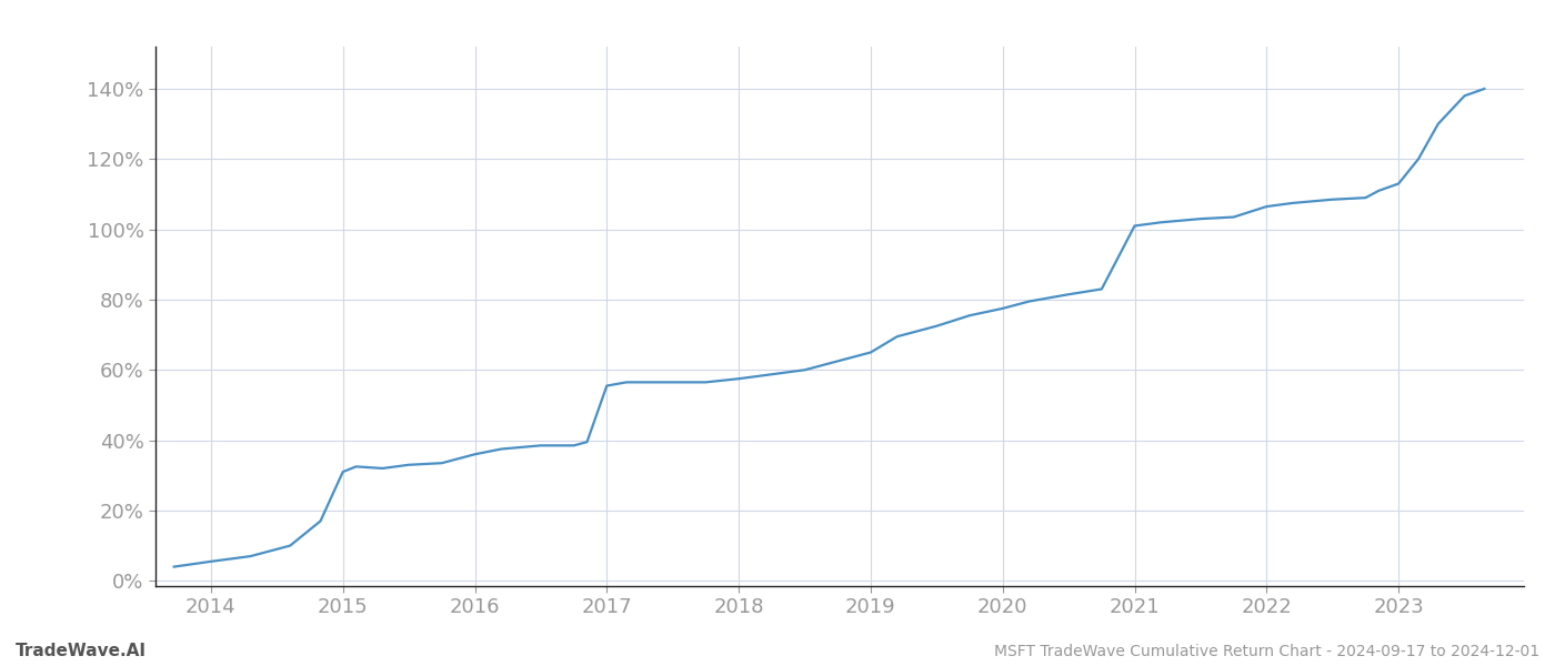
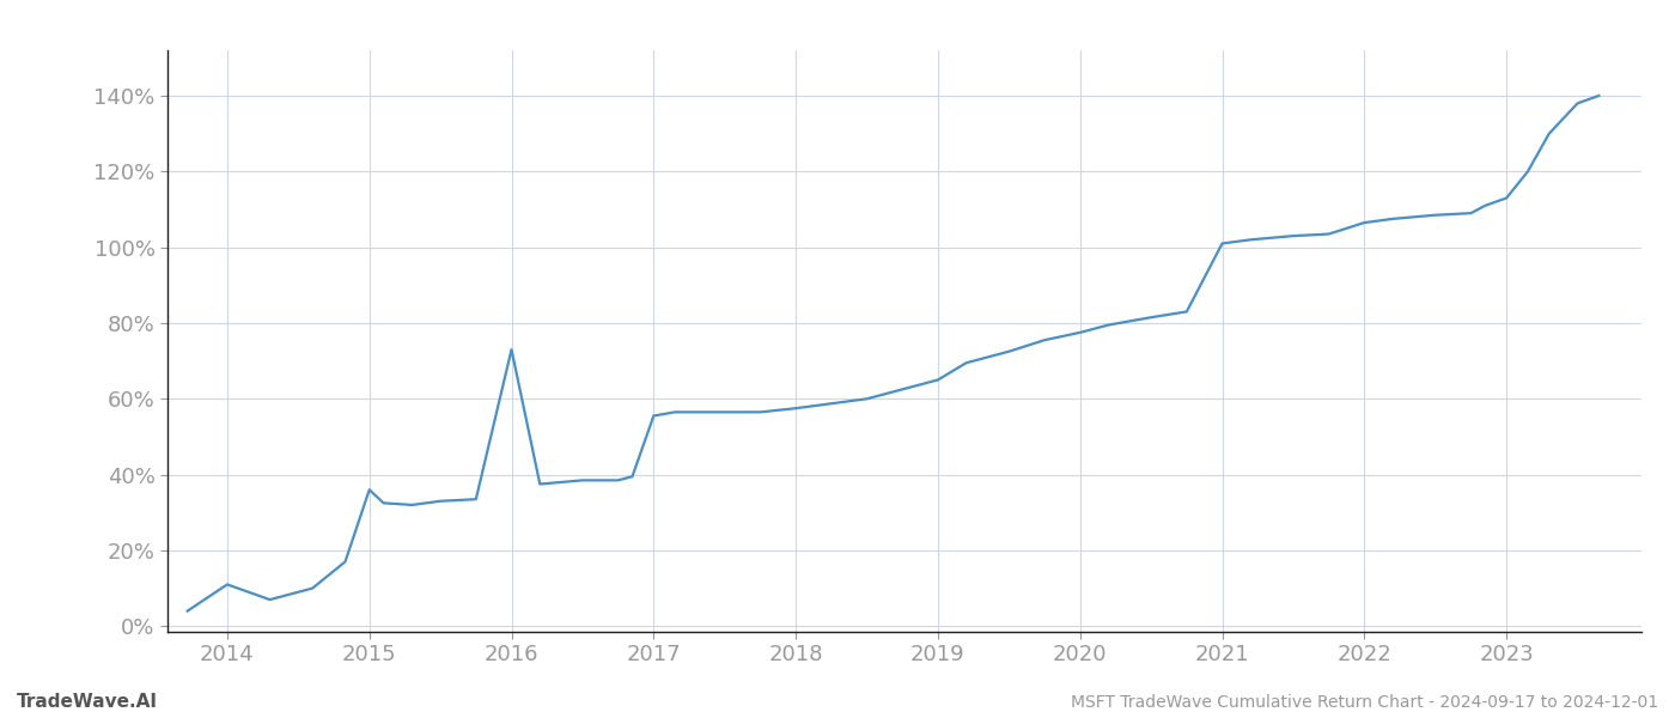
2014: 5.5% -> 11.0%
2015: 31.0% -> 36.0%
2016: 36.0% -> 73.0%
